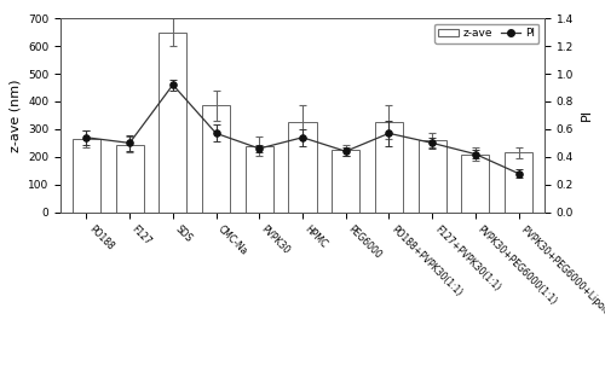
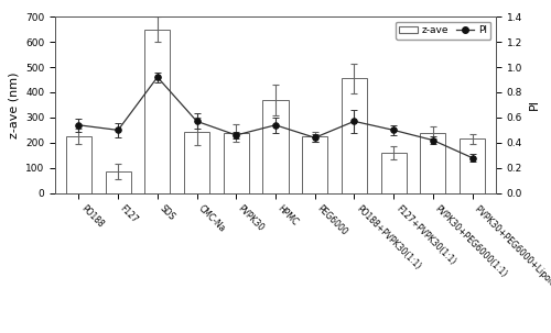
z-ave/PO188: 265 -> 225
z-ave/F127: 245 -> 85
z-ave/CMC-Na: 385 -> 245
z-ave/HPMC: 325 -> 370
z-ave/PO188+PVPK30(1:1): 325 -> 455
z-ave/F127+PVPK30(1:1): 260 -> 160
z-ave/PVPK30+PEG6000(1:1): 210 -> 240
